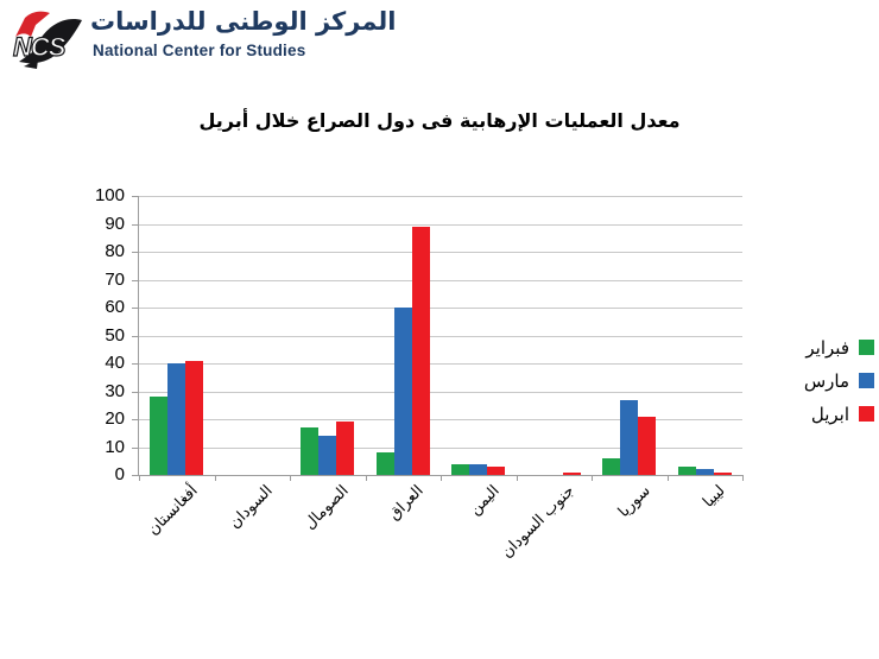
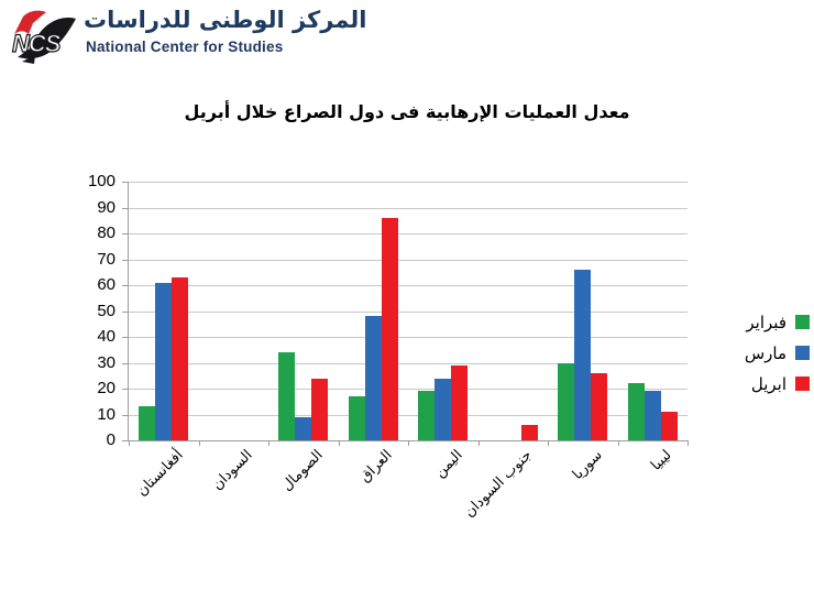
فبراير/أفغانستان: 28 -> 13
مارس/أفغانستان: 40 -> 61
ابريل/أفغانستان: 41 -> 63
فبراير/الصومال: 17 -> 34
مارس/الصومال: 14 -> 9
ابريل/الصومال: 19 -> 24
فبراير/العراق: 8 -> 17
مارس/العراق: 60 -> 48
ابريل/العراق: 89 -> 86
فبراير/اليمن: 4 -> 19
مارس/اليمن: 4 -> 24
ابريل/اليمن: 3 -> 29
ابريل/جنوب السودان: 1 -> 6
فبراير/سوريا: 6 -> 30
مارس/سوريا: 27 -> 66
ابريل/سوريا: 21 -> 26
فبراير/ليبيا: 3 -> 22
مارس/ليبيا: 2 -> 19
ابريل/ليبيا: 1 -> 11
